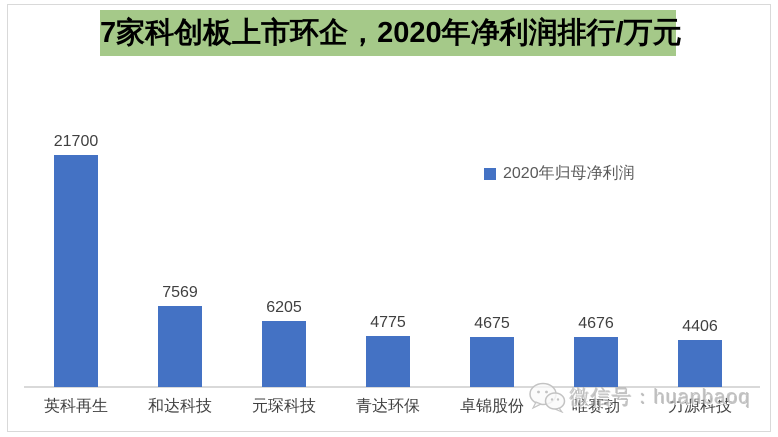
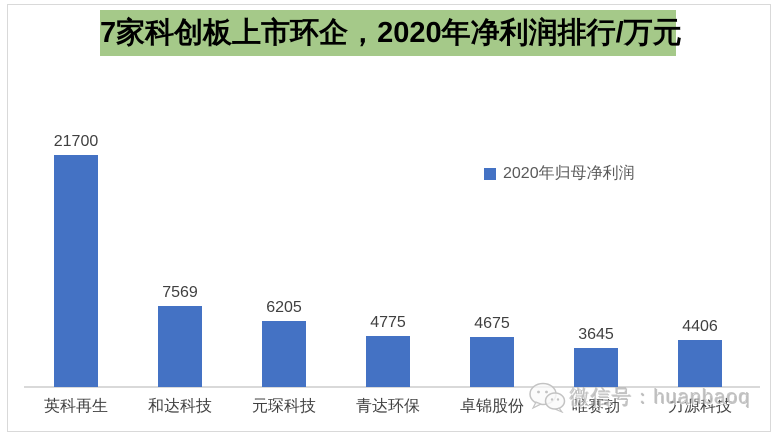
唯赛勃: 4676 -> 3645
